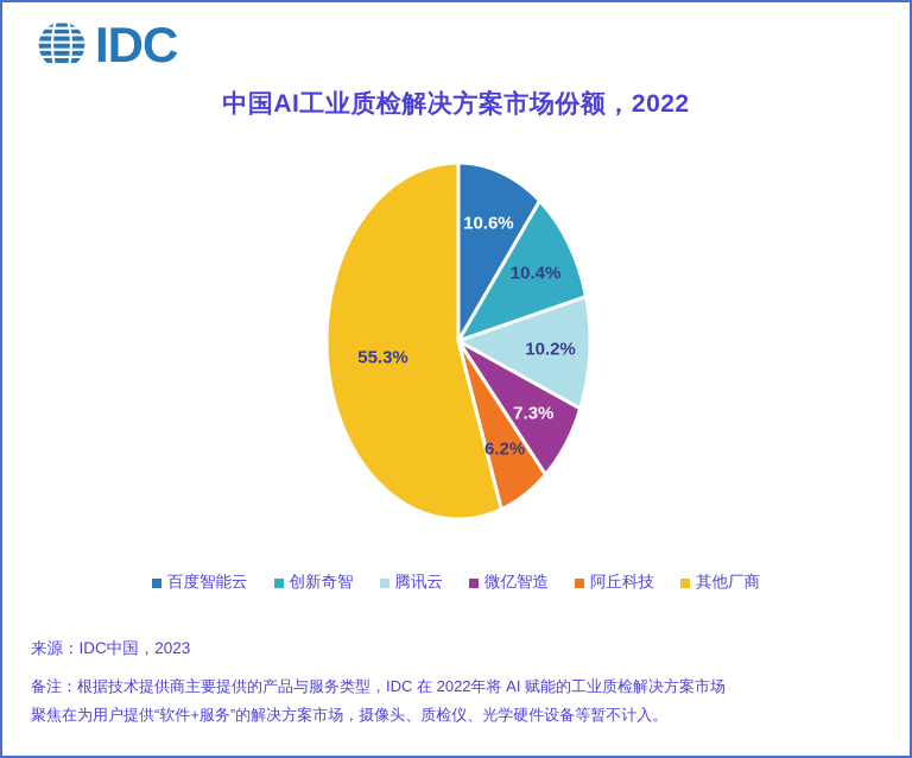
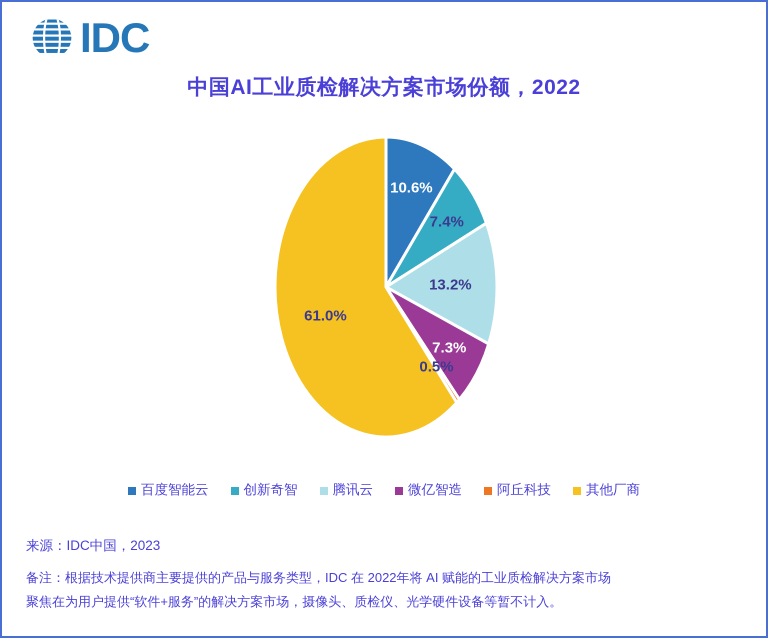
创新奇智: 10.4% -> 7.4%
腾讯云: 10.2% -> 13.2%
阿丘科技: 6.2% -> 0.5%
其他厂商: 55.3% -> 61.0%
